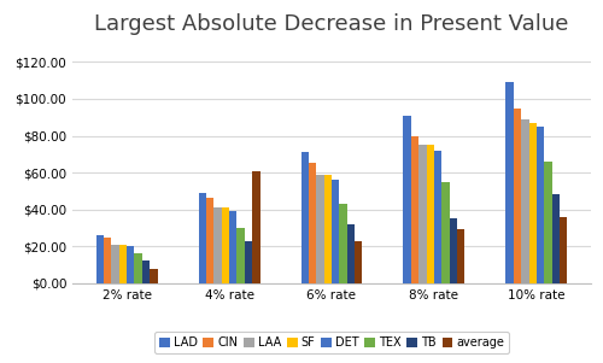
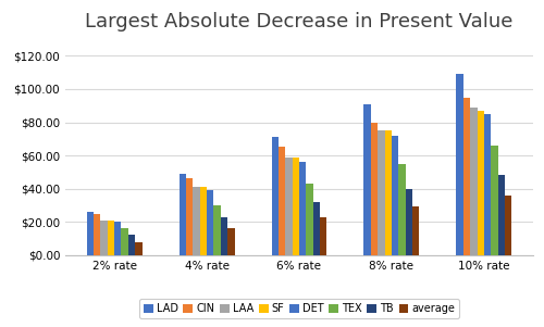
average/4% rate: $61 -> $16
TB/8% rate: $35 -> $40
